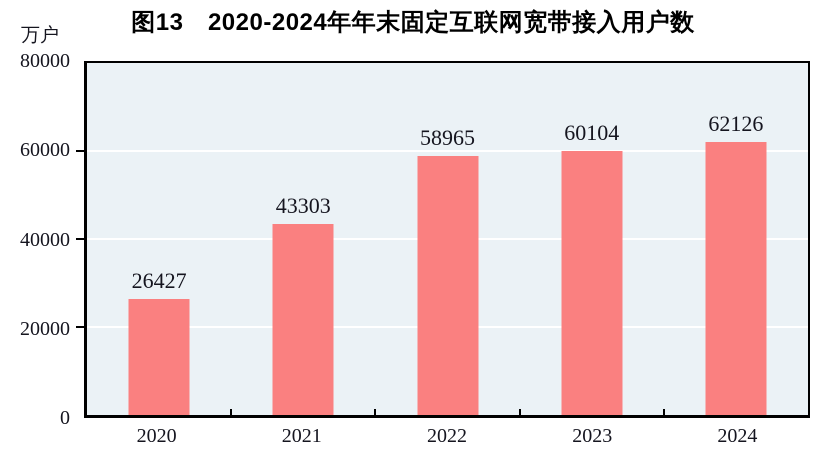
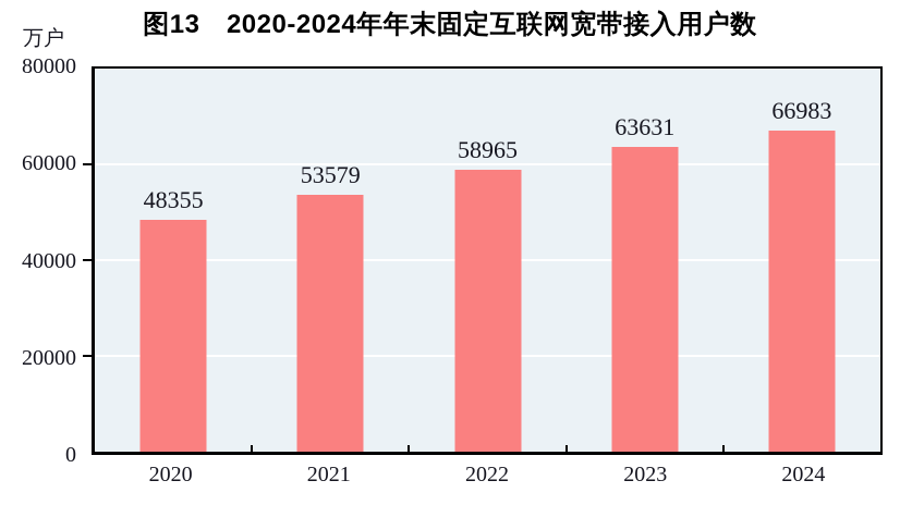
2020: 26427 -> 48355
2021: 43303 -> 53579
2023: 60104 -> 63631
2024: 62126 -> 66983
